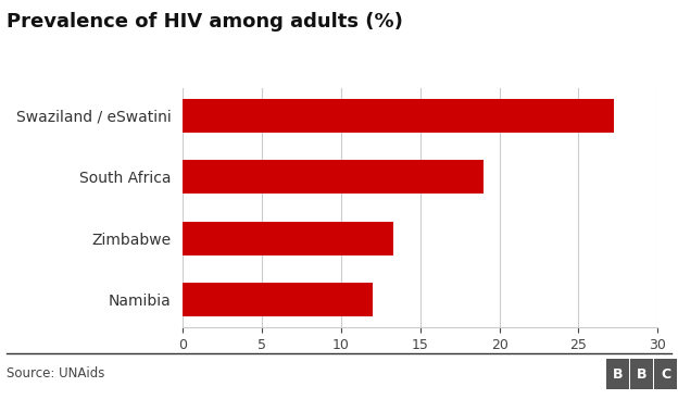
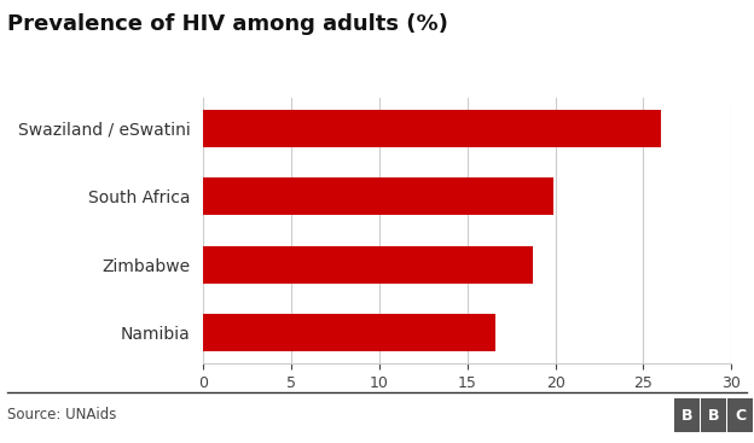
Swaziland / eSwatini: 27.2 -> 26.0
South Africa: 19.0 -> 19.9
Zimbabwe: 13.3 -> 18.7
Namibia: 12.0 -> 16.6
